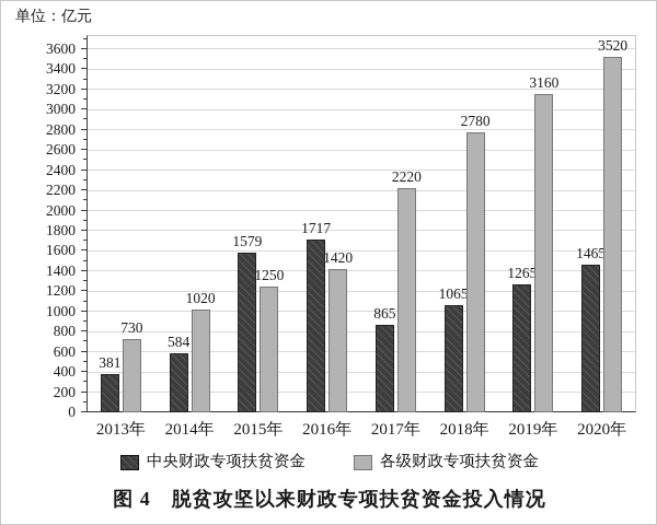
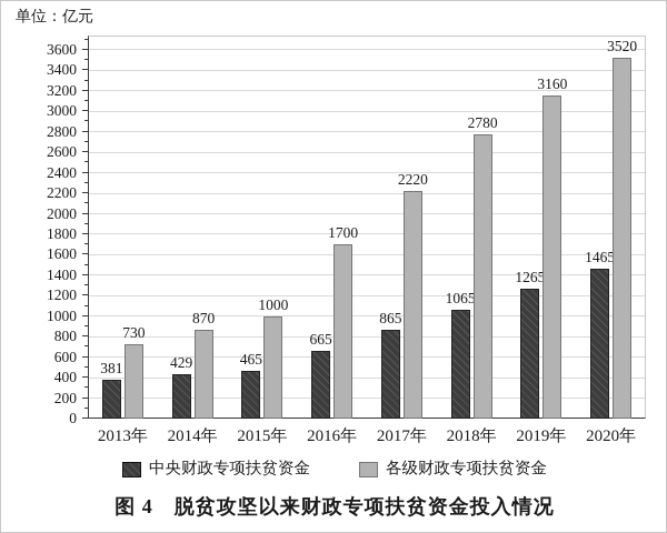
中央财政专项扶贫资金/2014年: 584 -> 429
各级财政专项扶贫资金/2014年: 1020 -> 870
中央财政专项扶贫资金/2015年: 1579 -> 465
各级财政专项扶贫资金/2015年: 1250 -> 1000
中央财政专项扶贫资金/2016年: 1717 -> 665
各级财政专项扶贫资金/2016年: 1420 -> 1700
